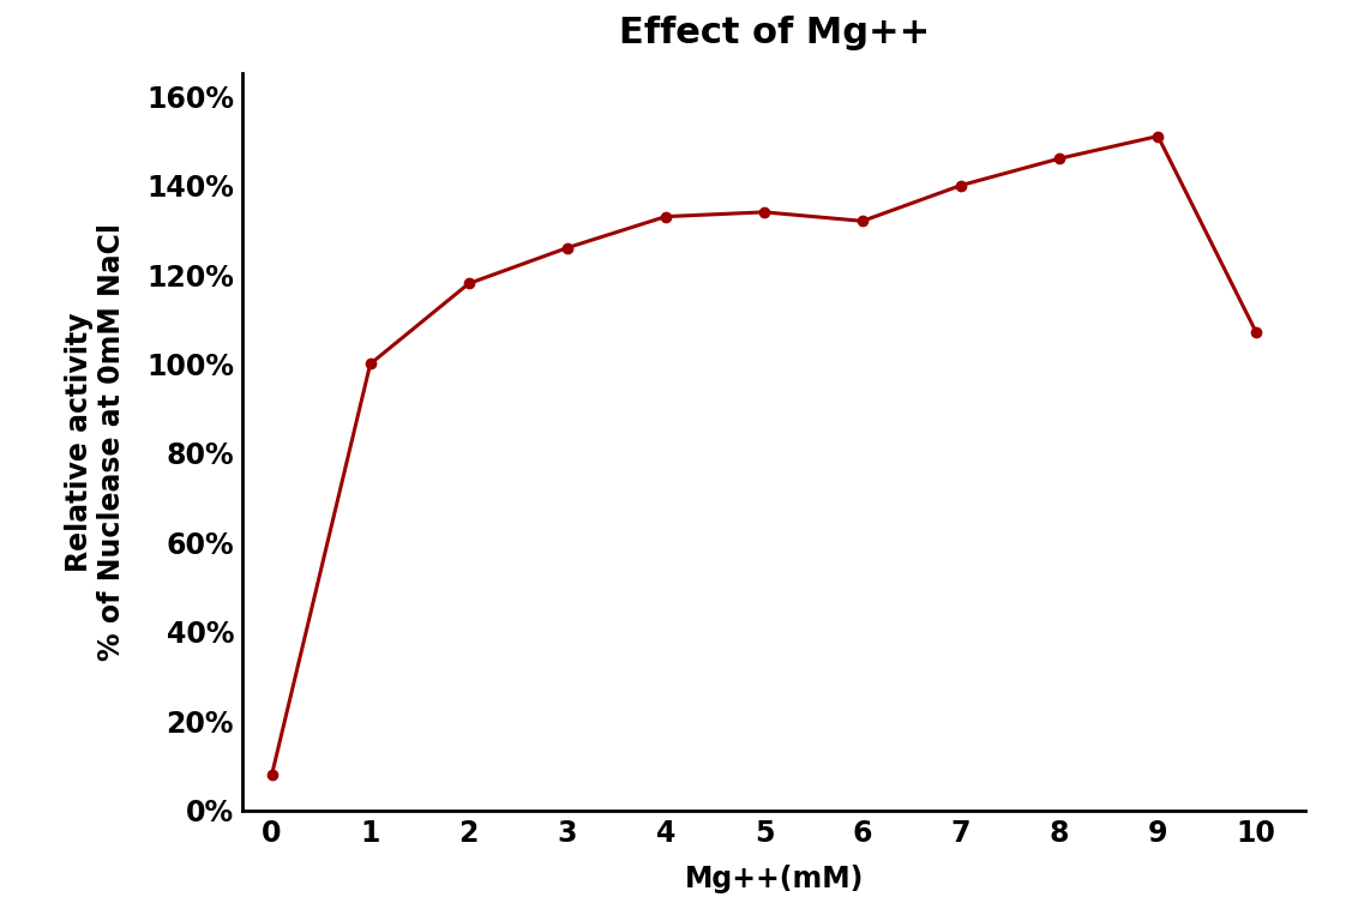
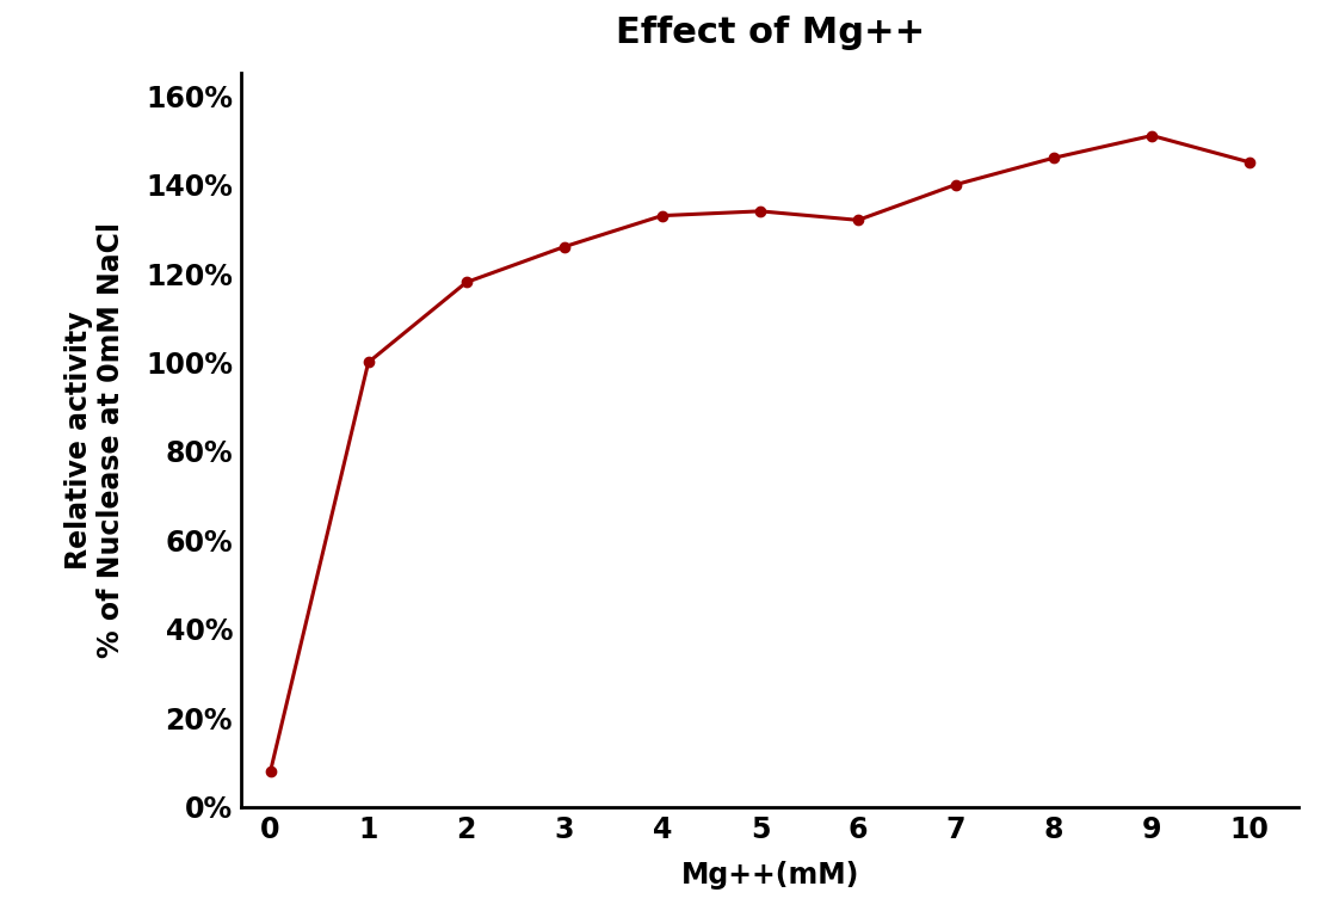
10: 107% -> 145%
